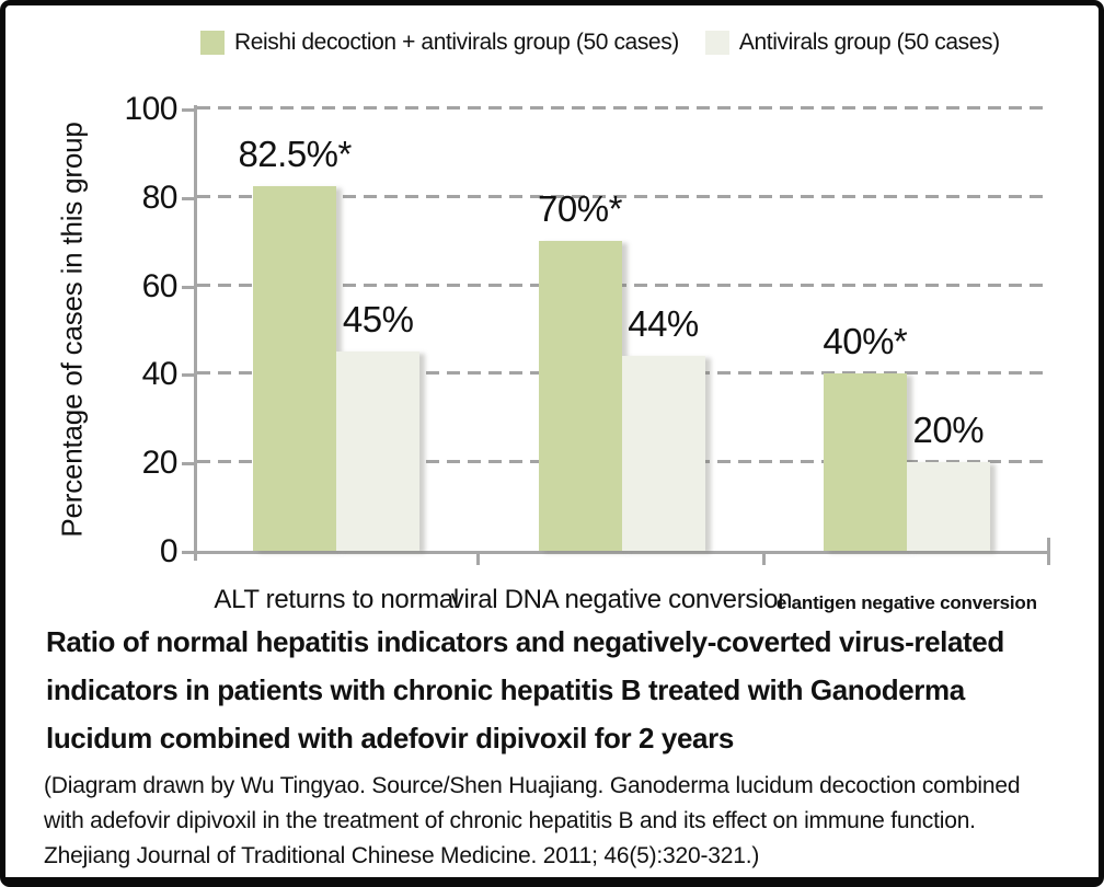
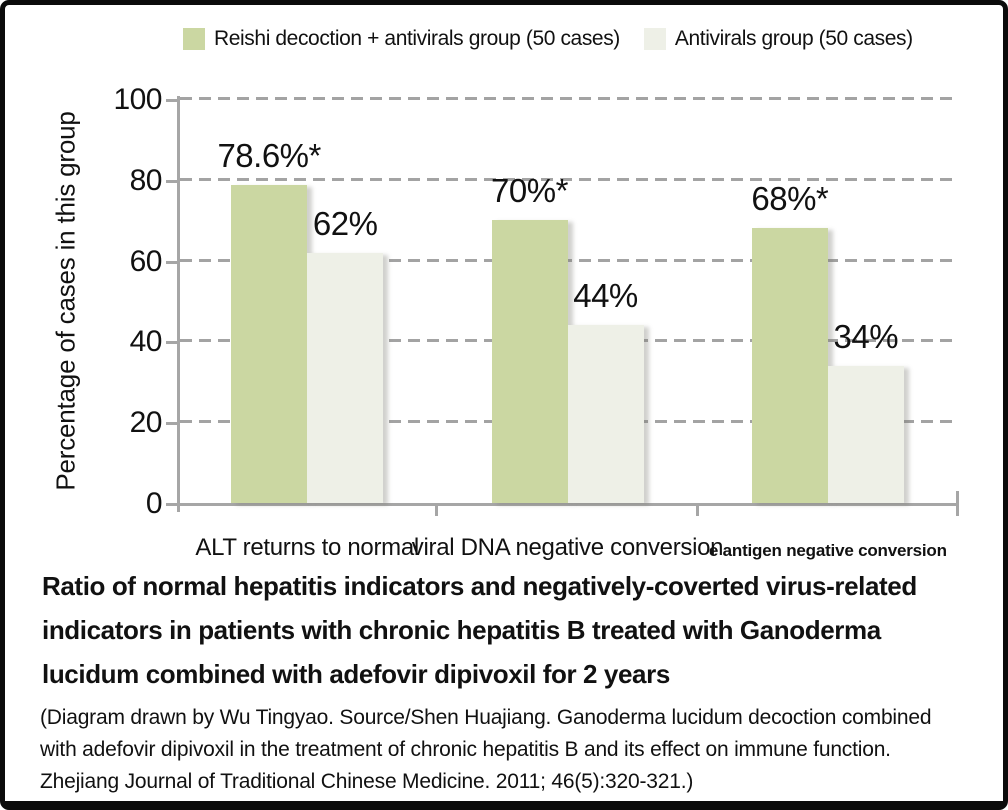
Reishi decoction + antivirals group (50 cases)/ALT returns to normal: 82.5 -> 78.6
Antivirals group (50 cases)/ALT returns to normal: 45% -> 62%
Reishi decoction + antivirals group (50 cases)/e antigen negative conversion: 40 -> 68
Antivirals group (50 cases)/e antigen negative conversion: 20% -> 34%
